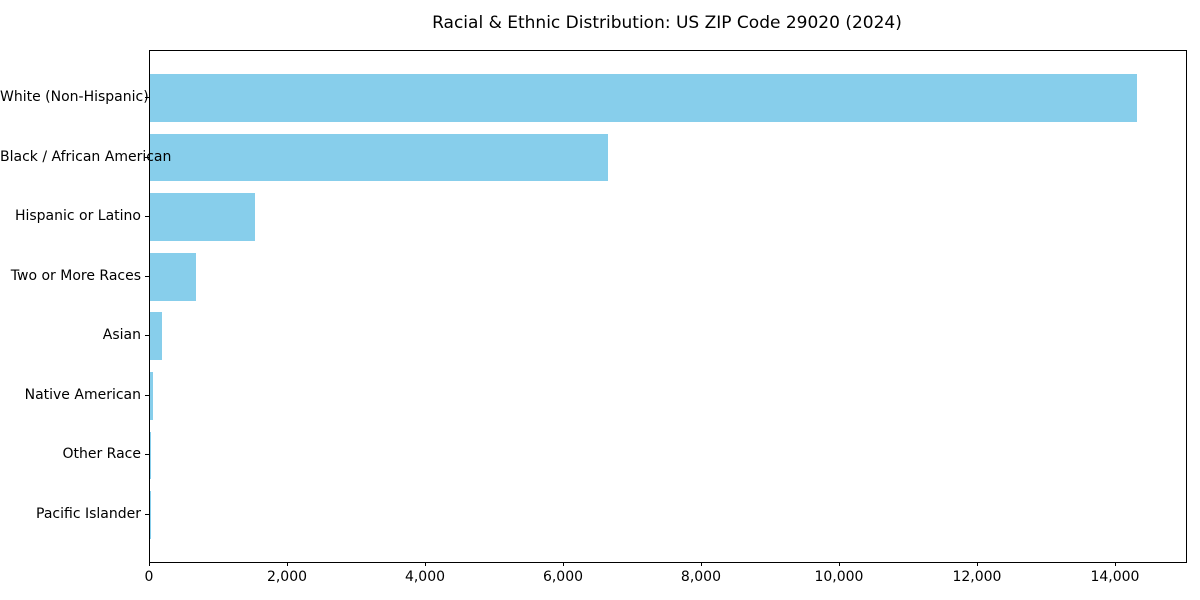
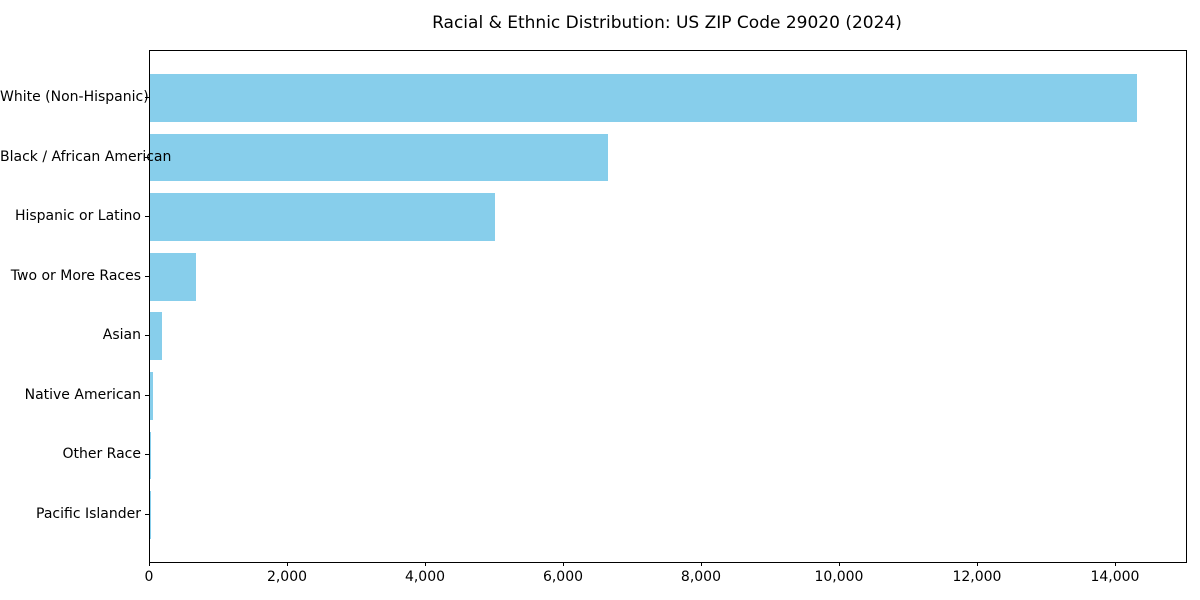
Hispanic or Latino: 1500 -> 5000
